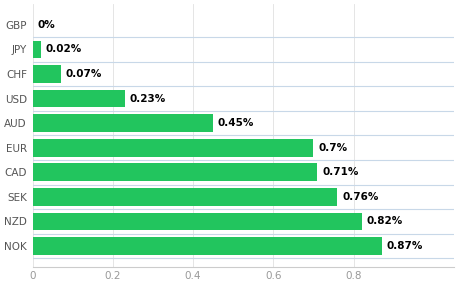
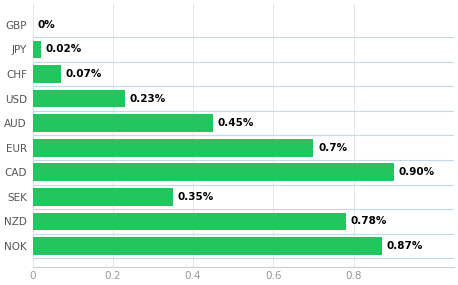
CAD: 0.71% -> 0.90%
SEK: 0.76% -> 0.35%
NZD: 0.82% -> 0.78%
